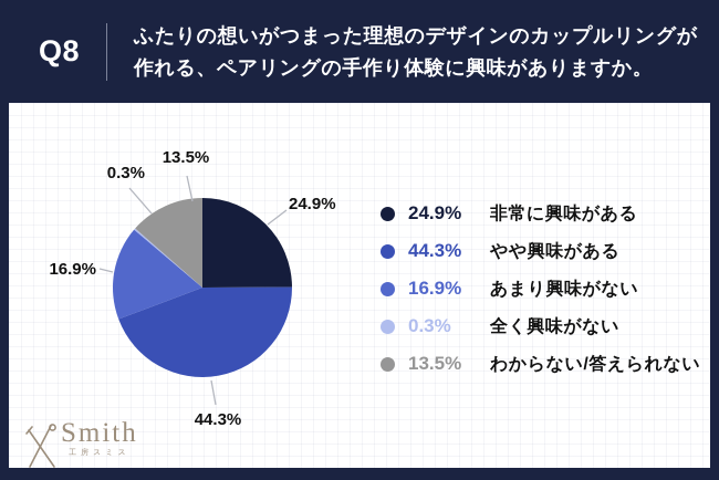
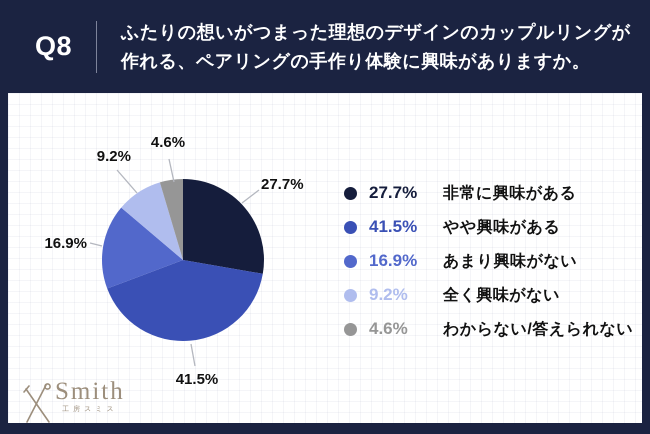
非常に興味がある: 24.9% -> 27.7%
やや興味がある: 44.3% -> 41.5%
全く興味がない: 0.3% -> 9.2%
わからない/答えられない: 13.5% -> 4.6%
